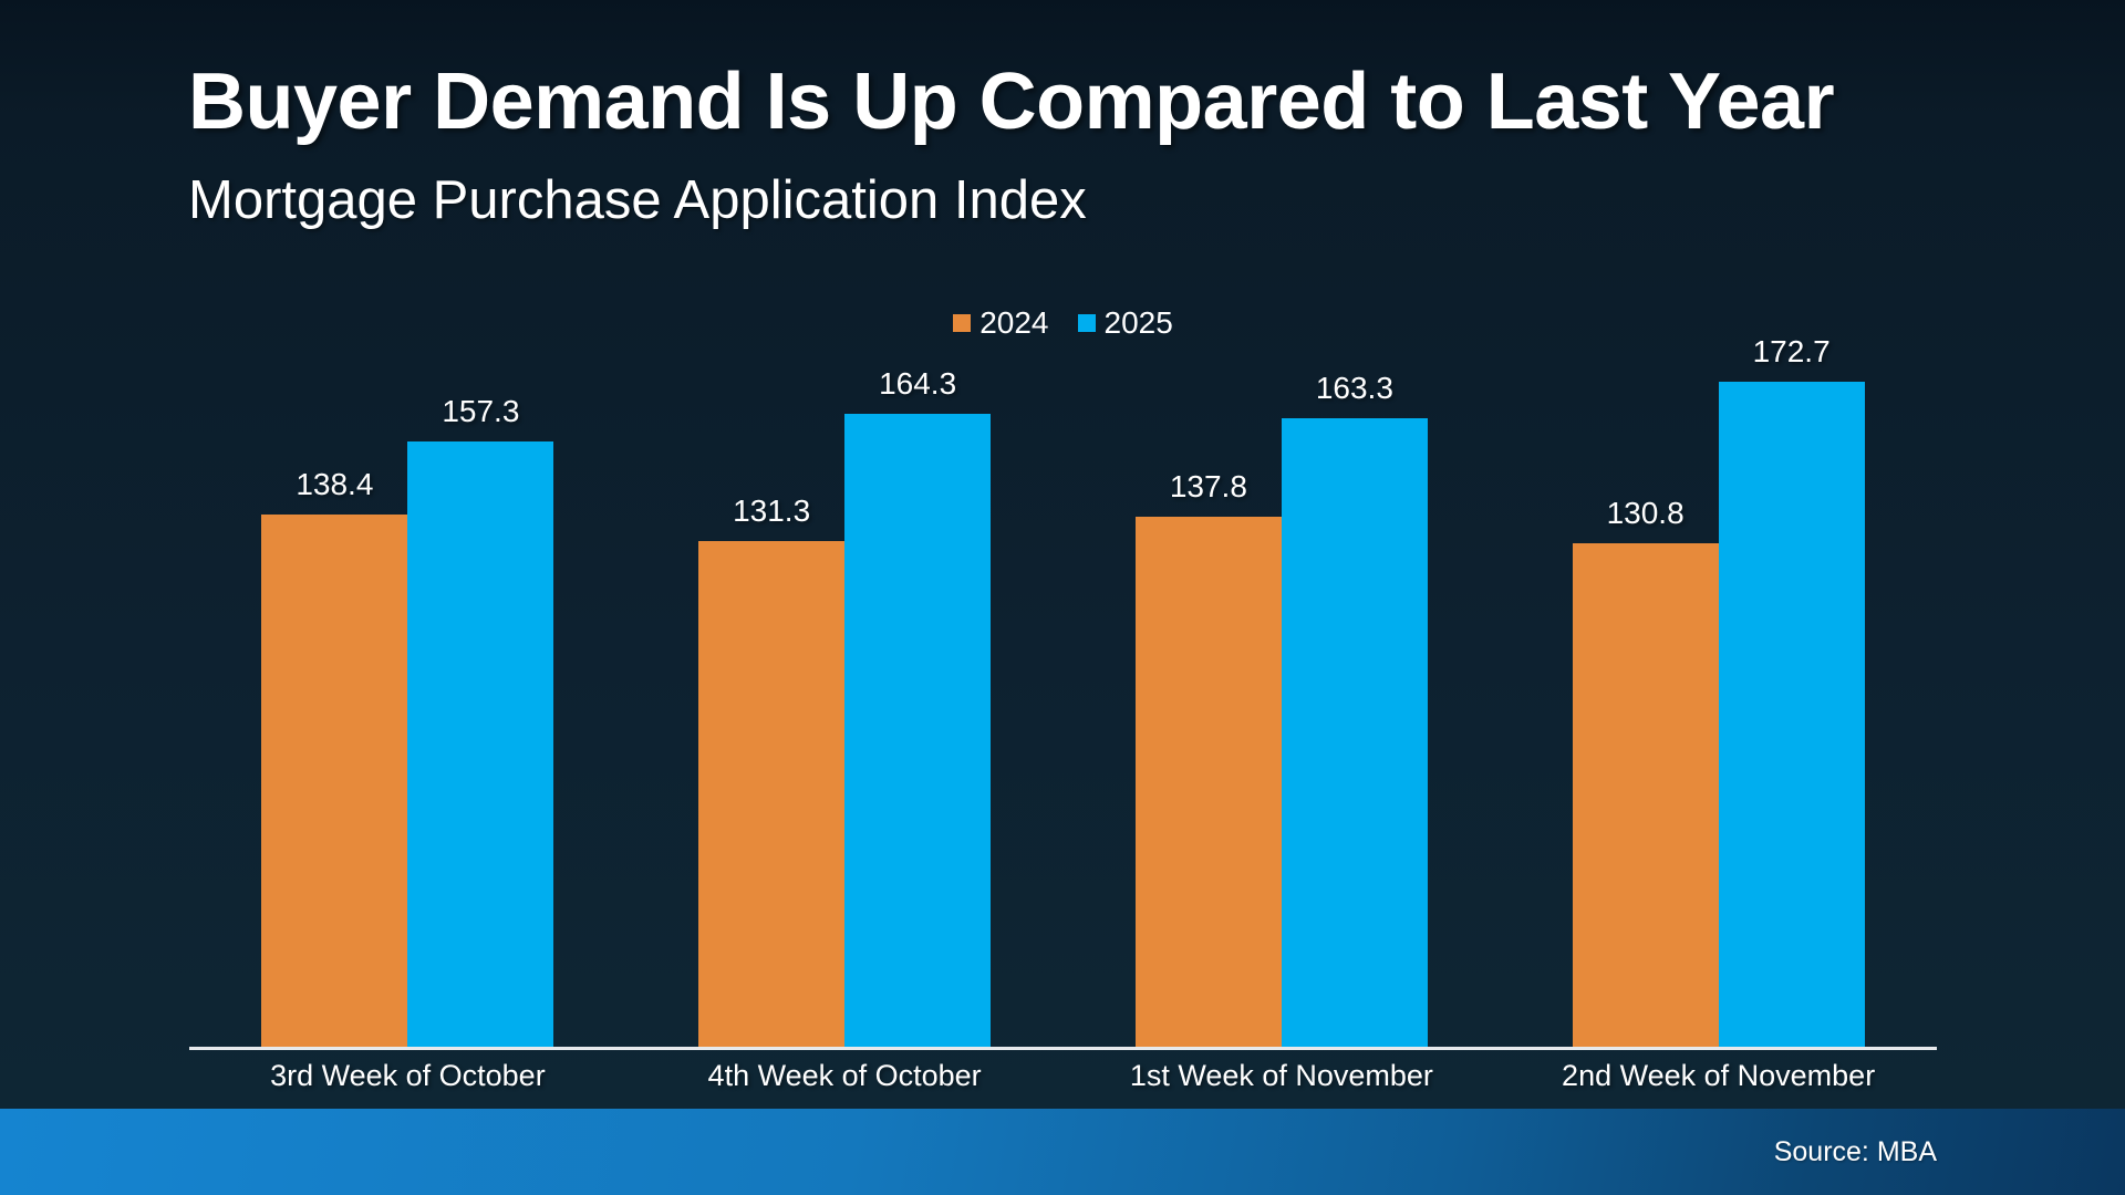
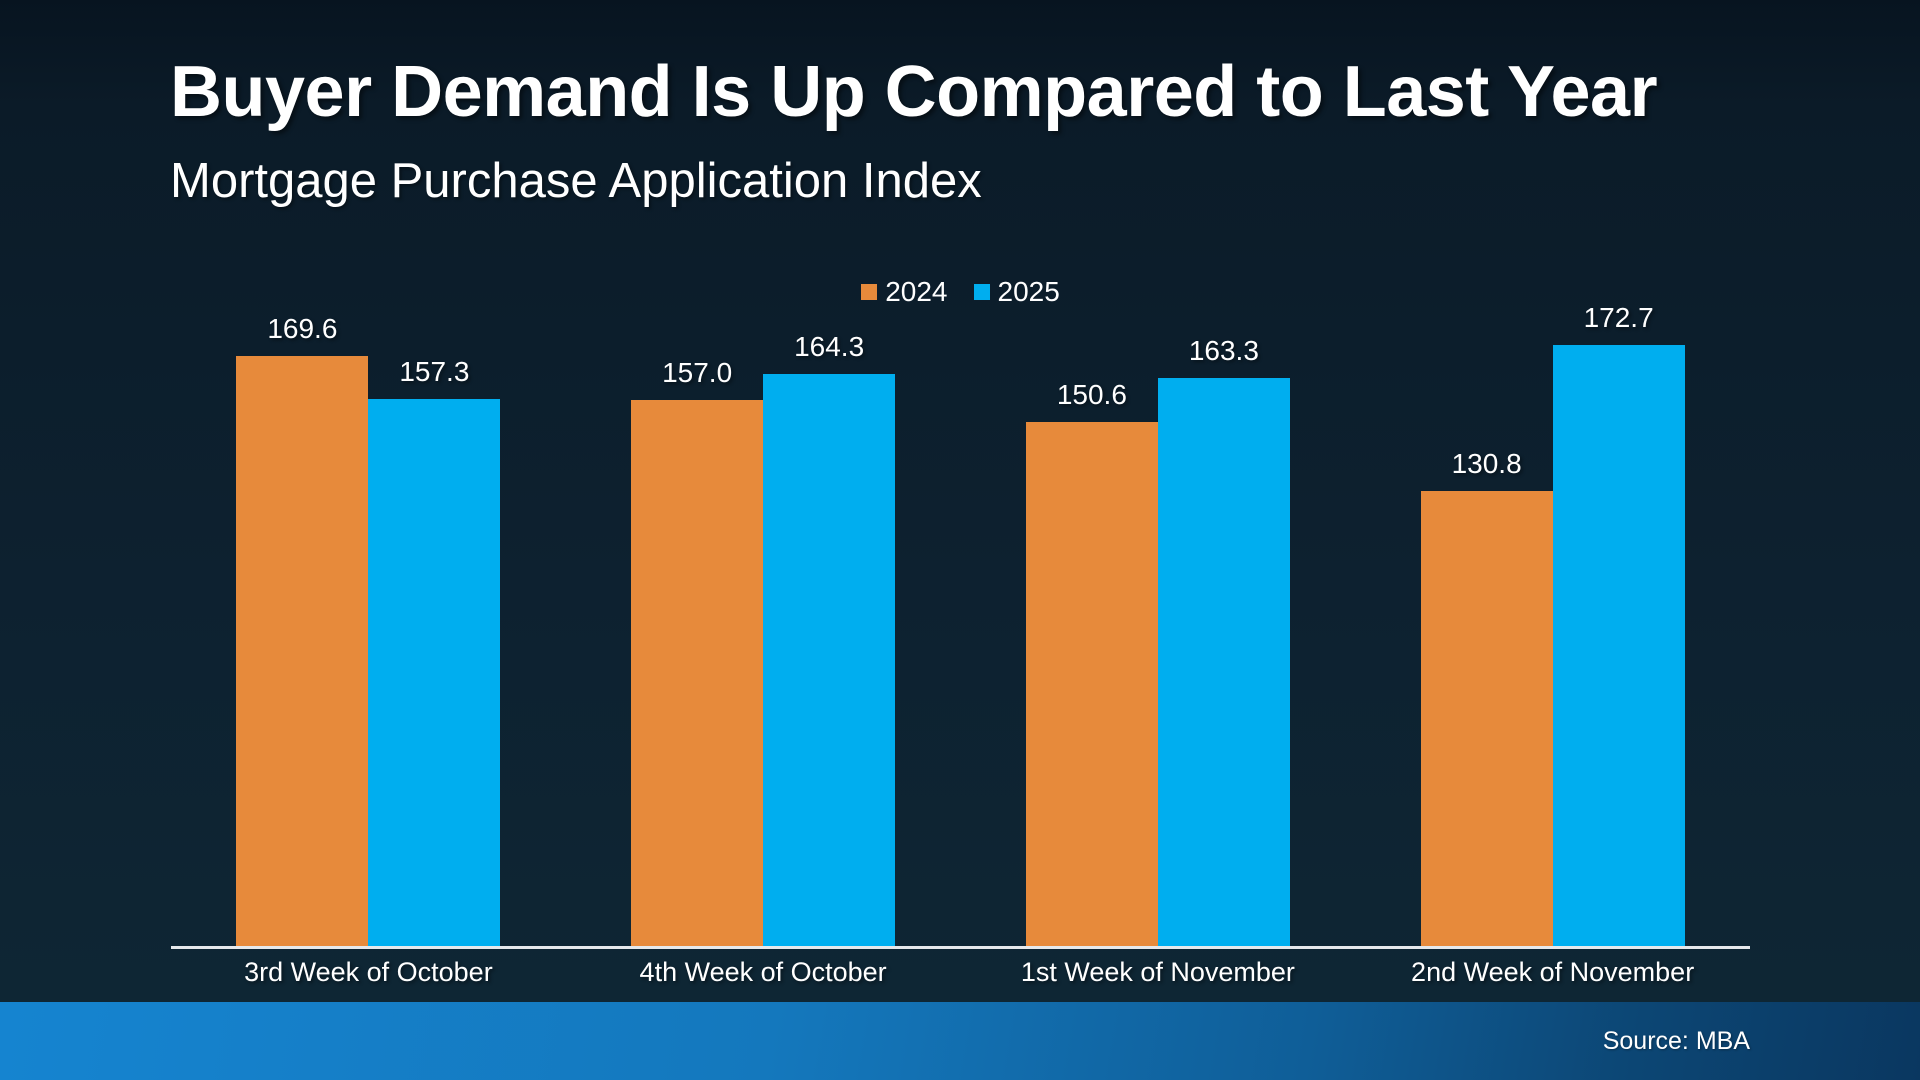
2024/3rd Week of October: 138.4 -> 169.6
2024/4th Week of October: 131.3 -> 157.0
2024/1st Week of November: 137.8 -> 150.6
